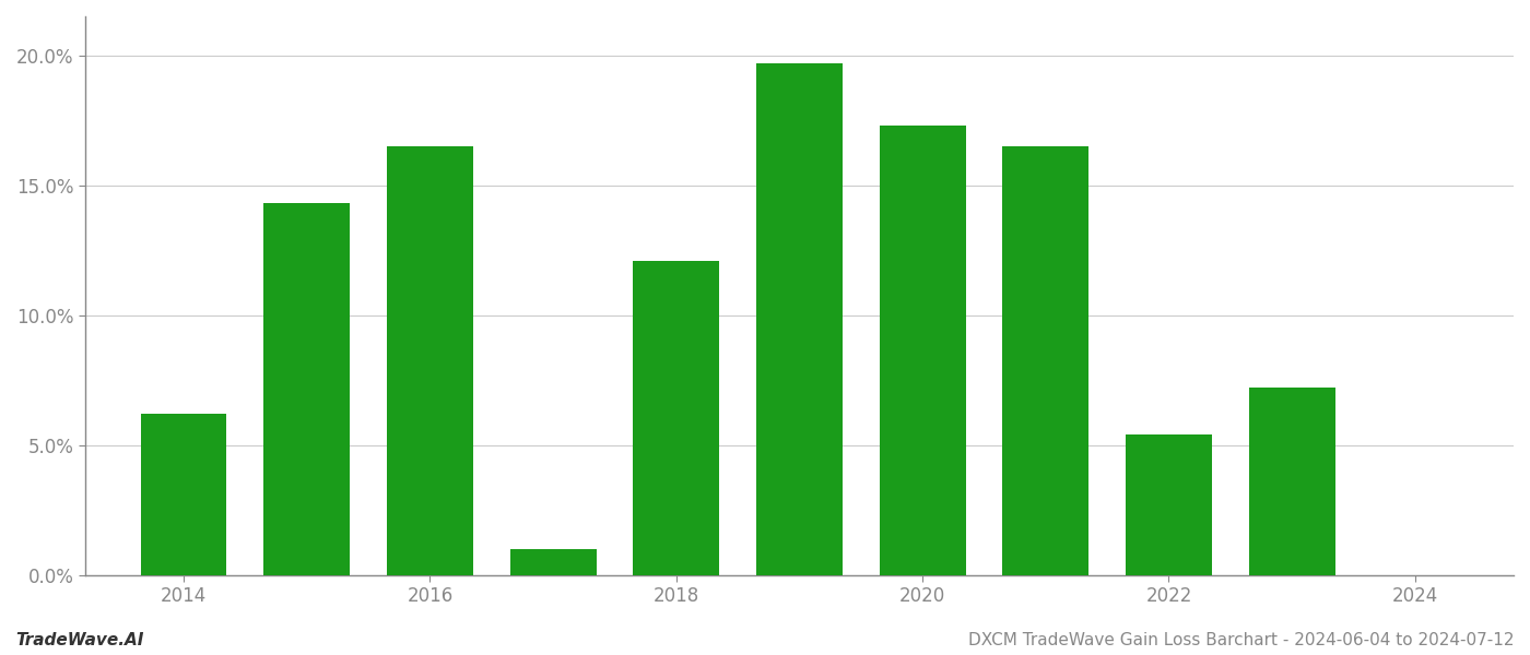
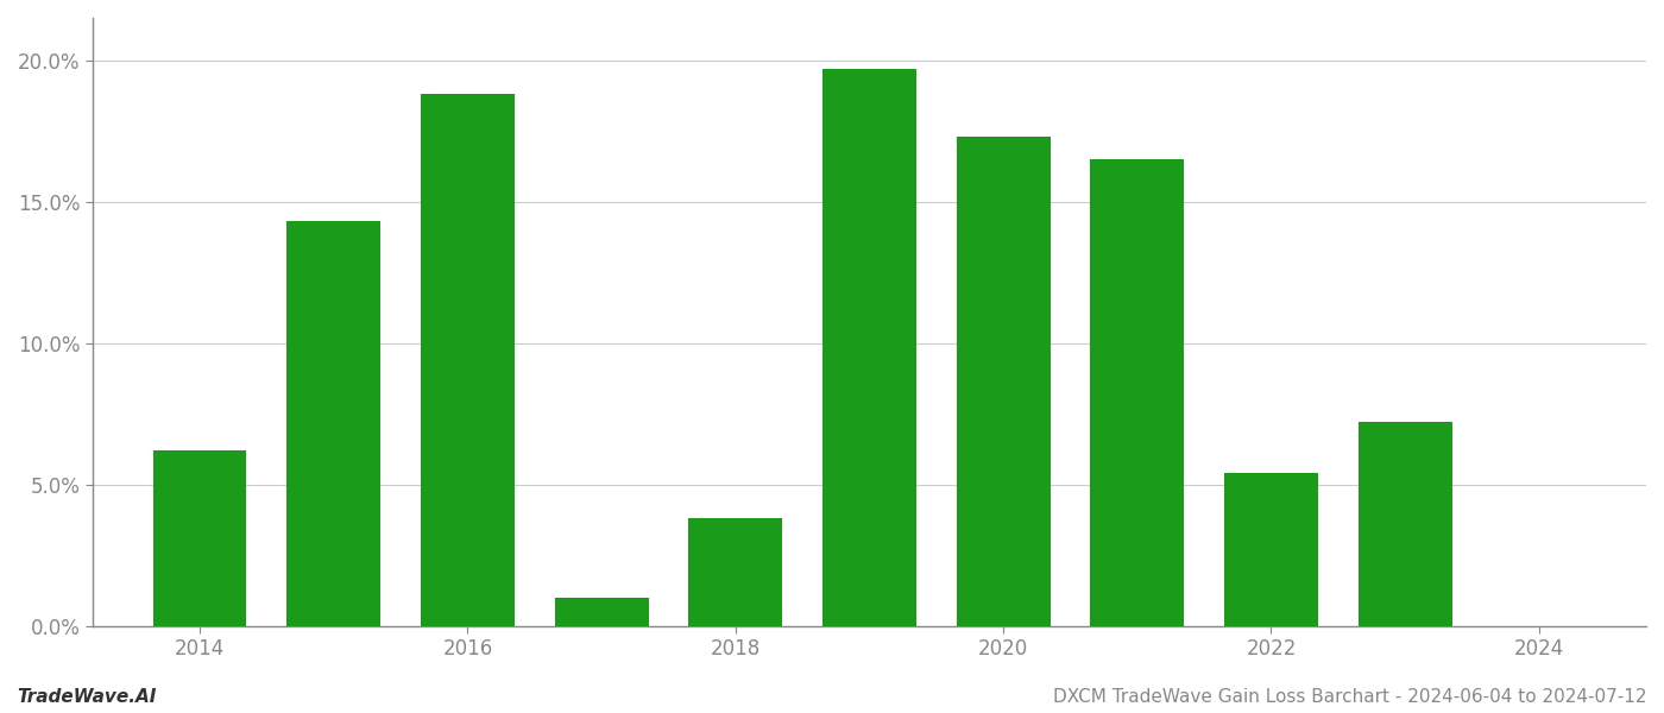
2016: 16.5% -> 18.8%
2018: 12.1% -> 3.8%
